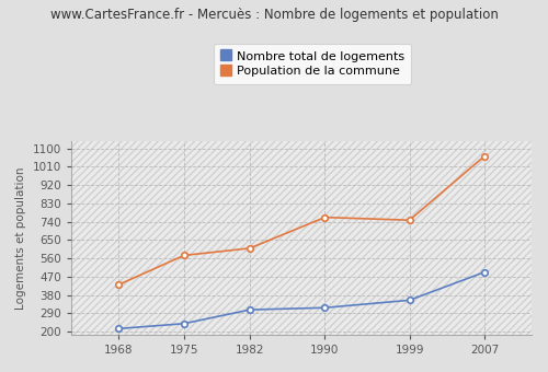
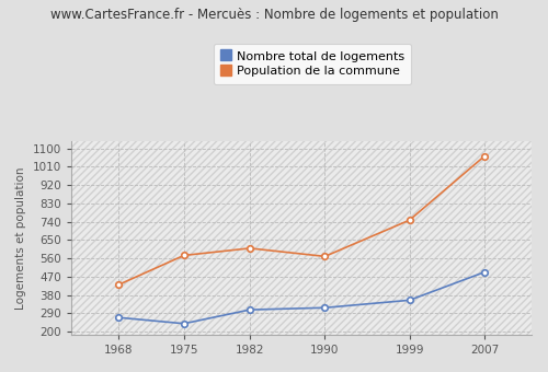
Nombre total de logements/1968: 220 -> 270
Population de la commune/1990: 760 -> 570
